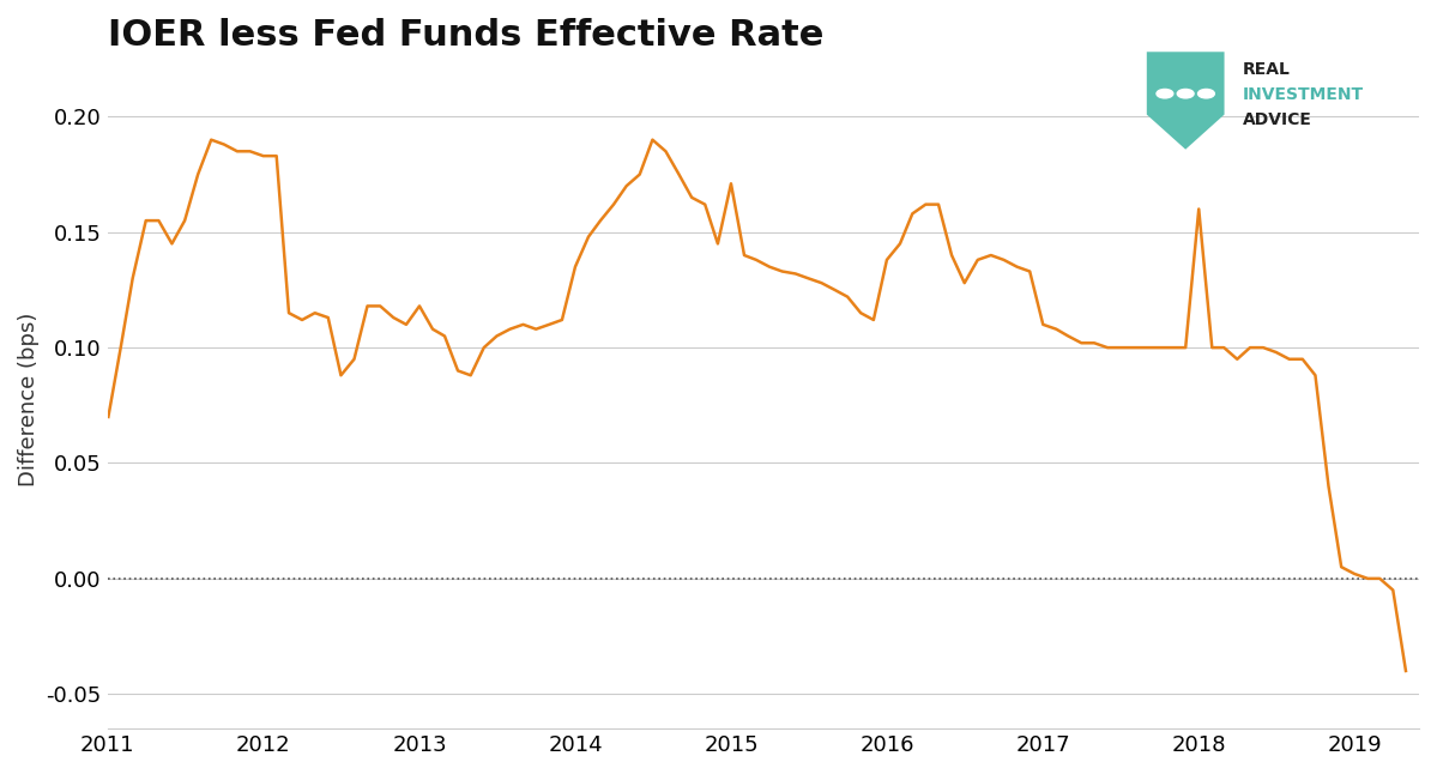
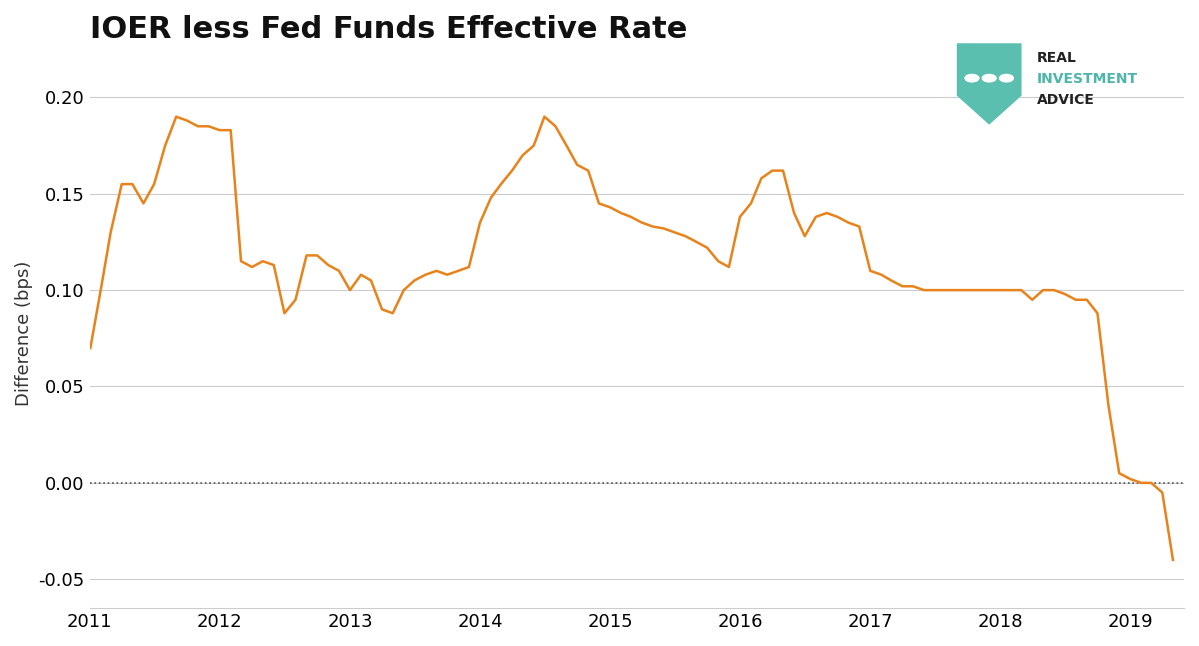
2013: 0.118 -> 0.100
2015: 0.171 -> 0.143
2018: 0.160 -> 0.100
